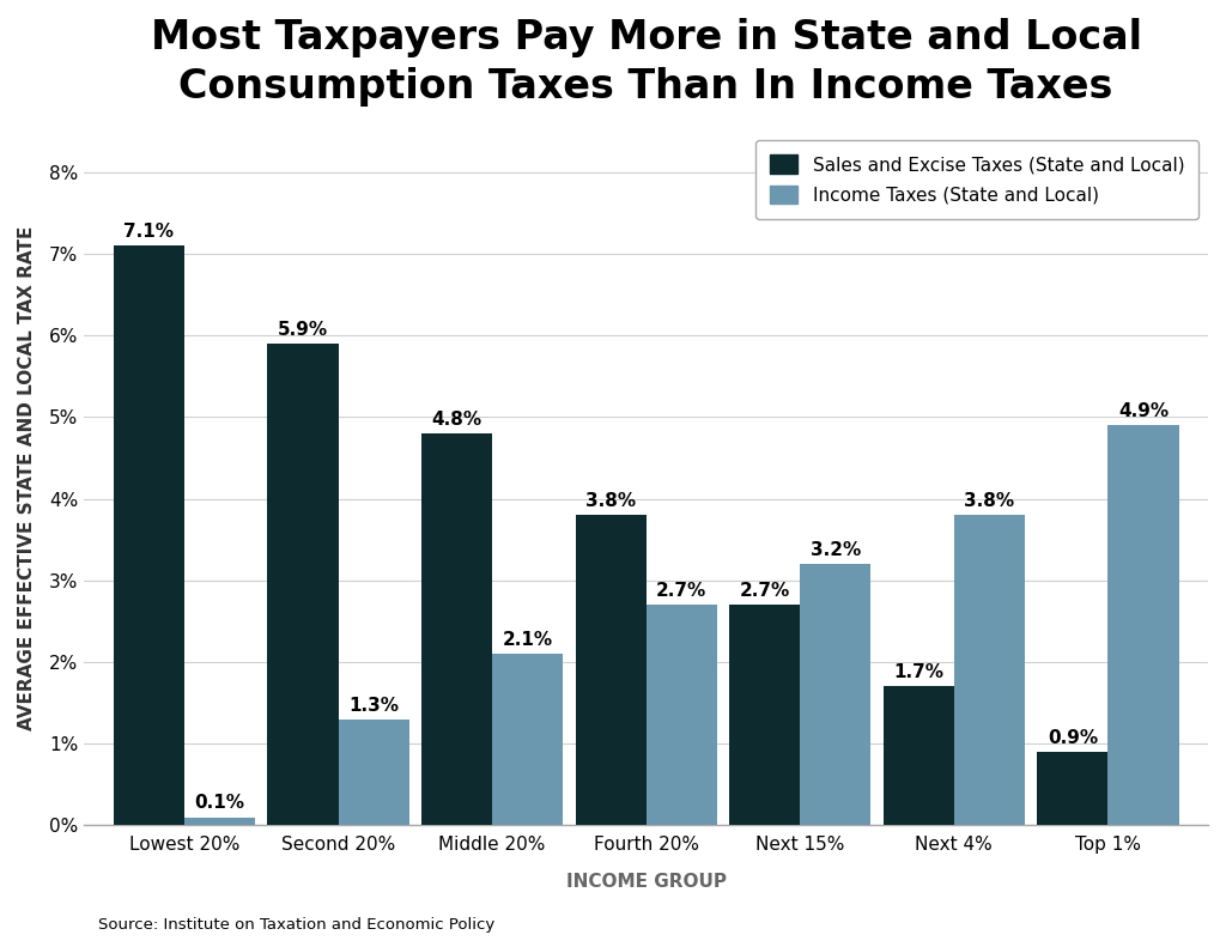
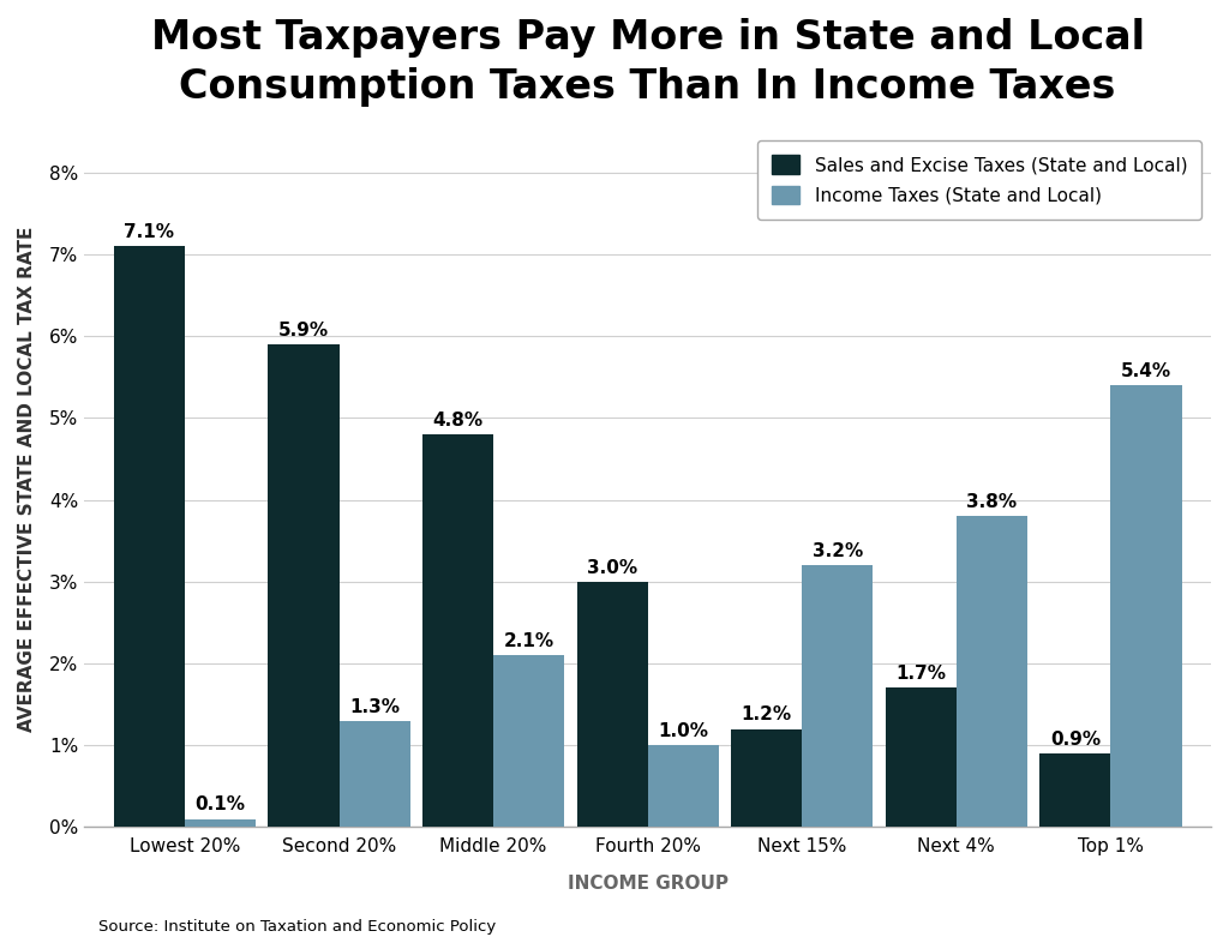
Sales and Excise Taxes (State and Local)/Fourth 20%: 3.8% -> 3.0%
Income Taxes (State and Local)/Fourth 20%: 2.7% -> 1.0%
Sales and Excise Taxes (State and Local)/Next 15%: 2.7% -> 1.2%
Income Taxes (State and Local)/Top 1%: 4.9% -> 5.4%
